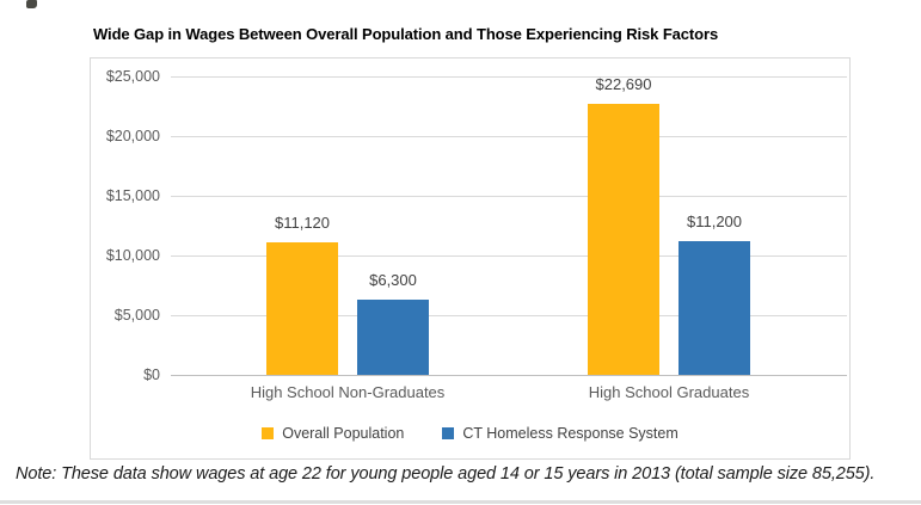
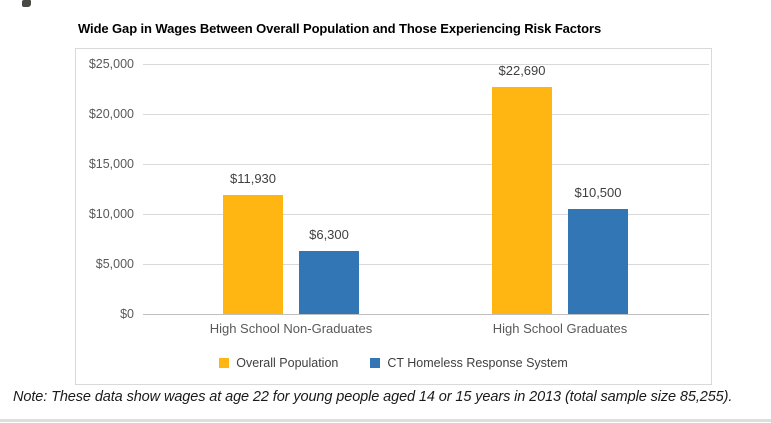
Overall Population/High School Non-Graduates: $11,120 -> $11,930
CT Homeless Response System/High School Graduates: $11,200 -> $10,500
